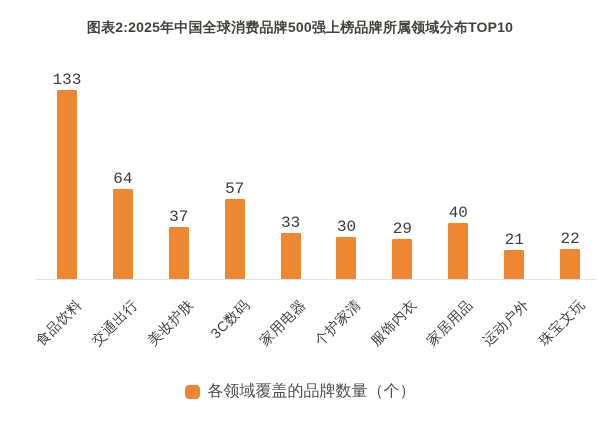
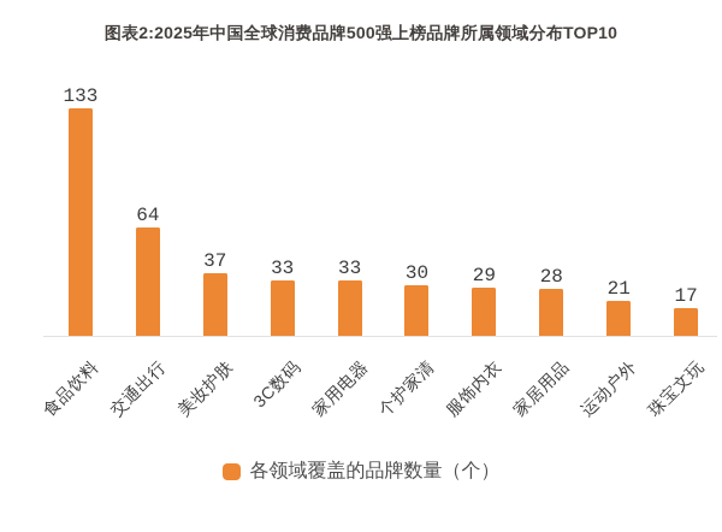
3C数码: 57 -> 33
家居用品: 40 -> 28
珠宝文玩: 22 -> 17
